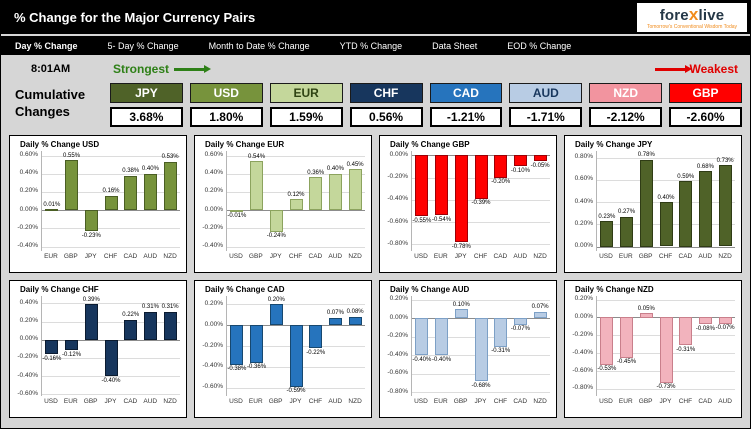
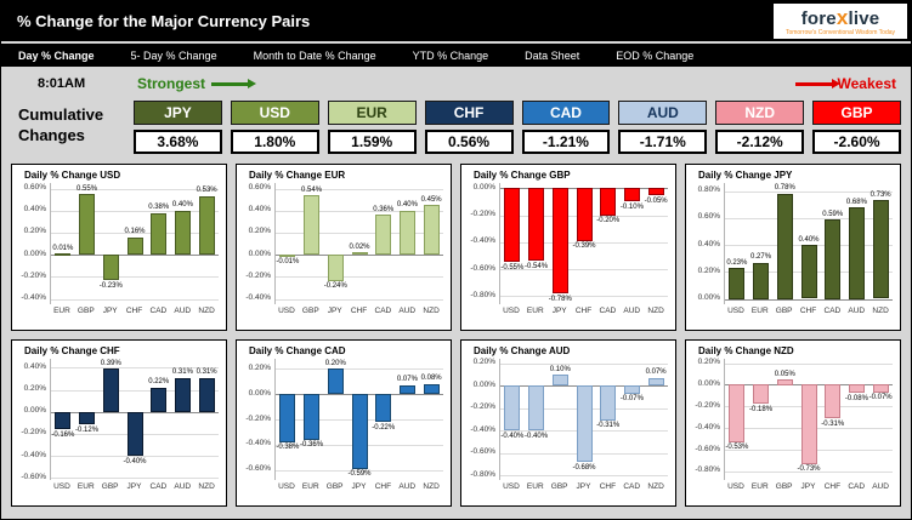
Daily % Change EUR/CHF: 0.12% -> 0.02%
Daily % Change NZD/EUR: -0.45% -> -0.18%
